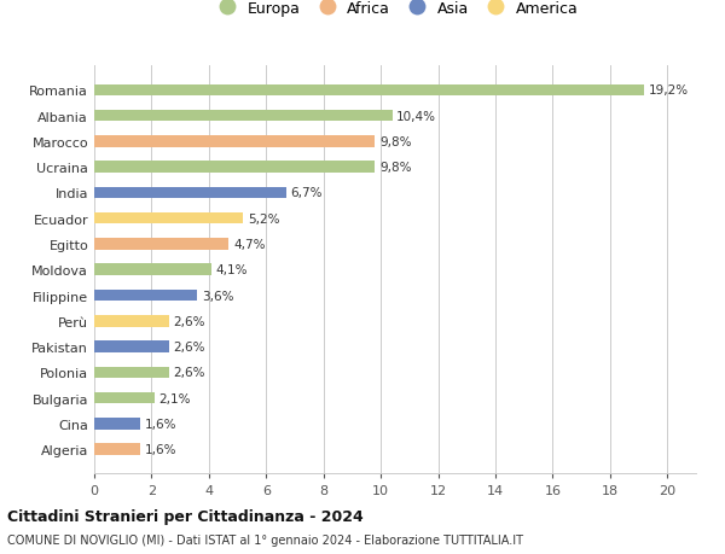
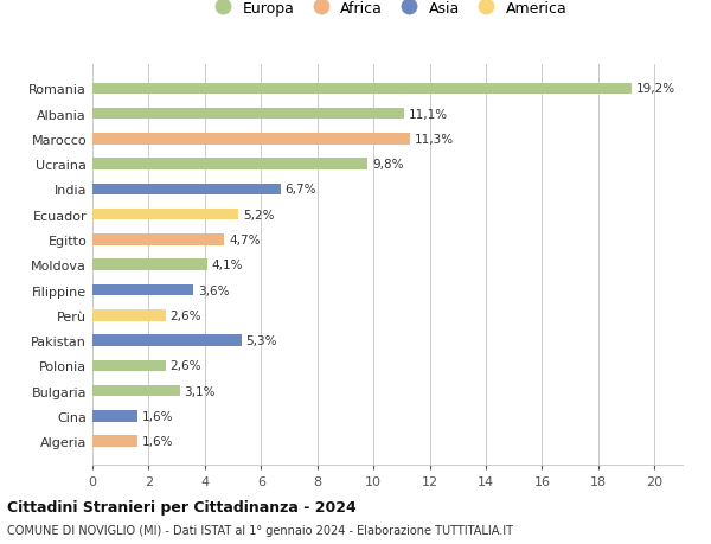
Albania: 10,4% -> 11,1%
Marocco: 9,8% -> 11,3%
Pakistan: 2,6% -> 5,3%
Bulgaria: 2,1% -> 3,1%
